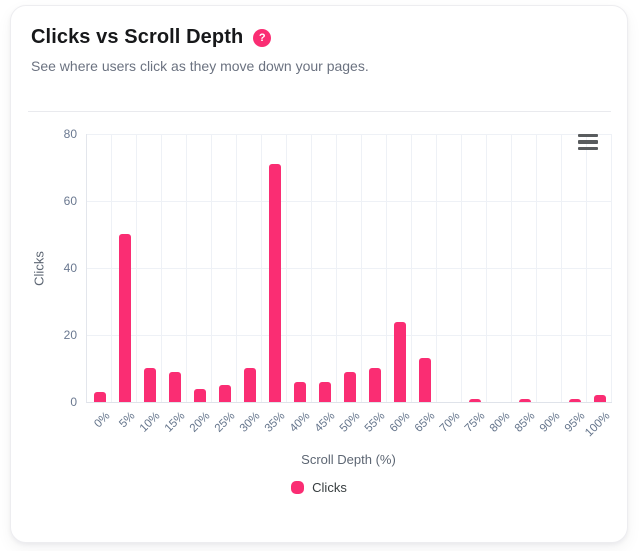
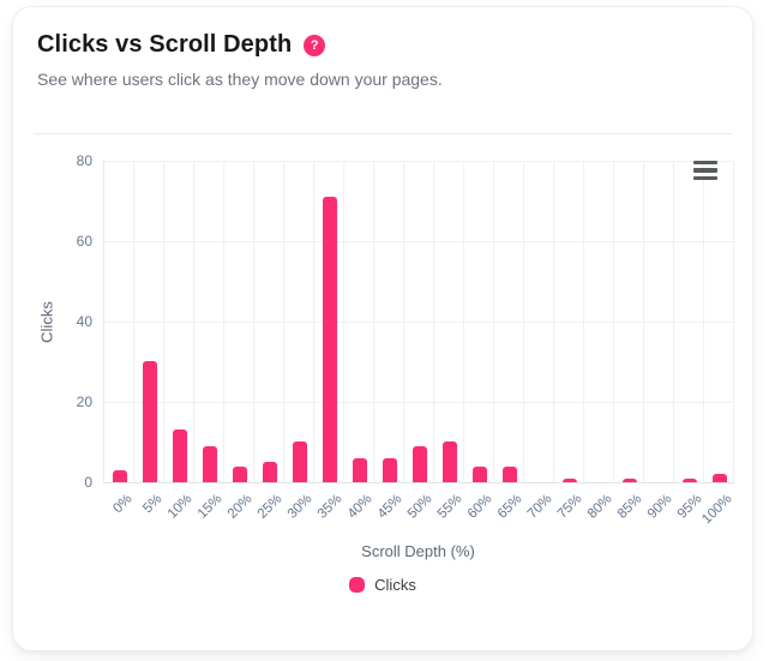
5%: 50 -> 30
10%: 10 -> 13
60%: 24 -> 4
65%: 13 -> 4
